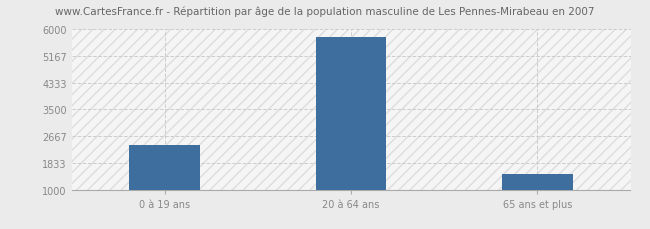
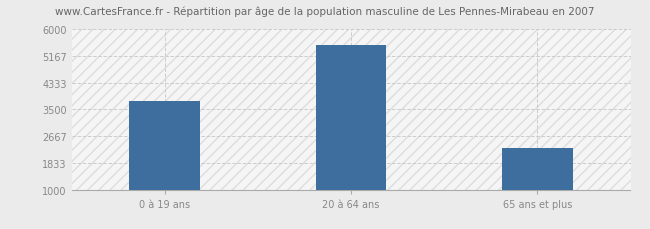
0 à 19 ans: 2400 -> 3750
20 à 64 ans: 5750 -> 5500
65 ans et plus: 1500 -> 2300
